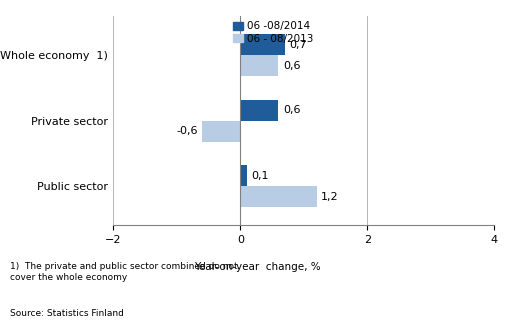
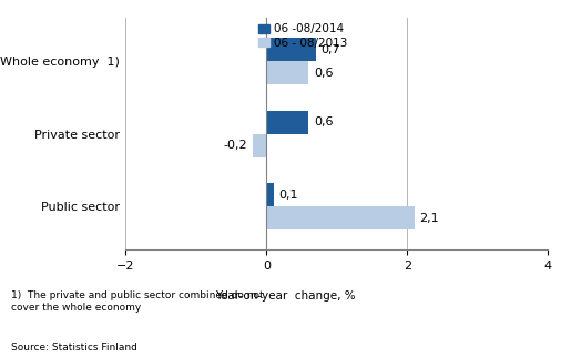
06 - 08/2013/Private sector: -0,6 -> -0,2
06 - 08/2013/Public sector: 1,2 -> 2,1
